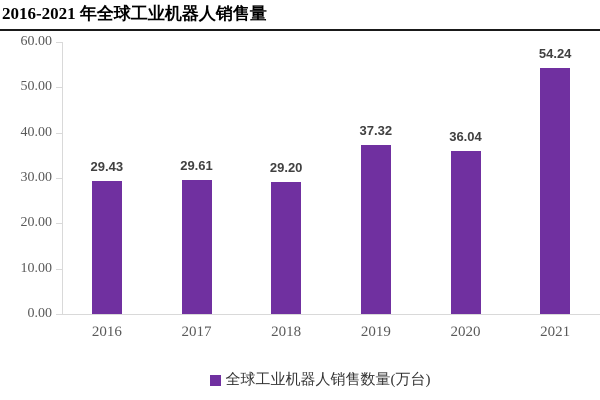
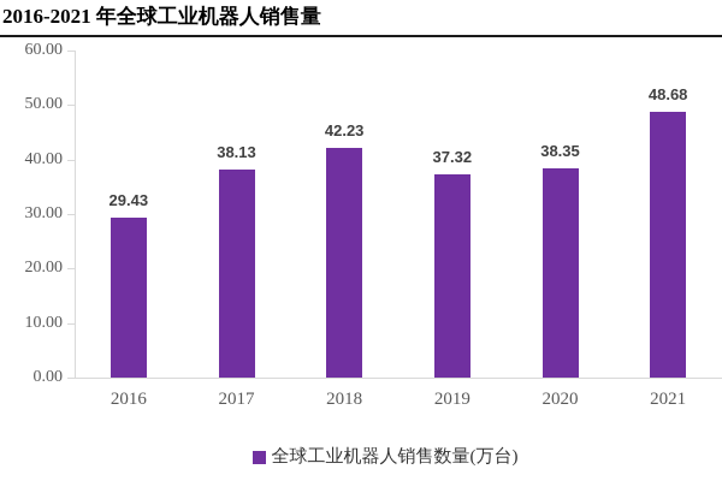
2017: 29.61 -> 38.13
2018: 29.20 -> 42.23
2020: 36.04 -> 38.35
2021: 54.24 -> 48.68
